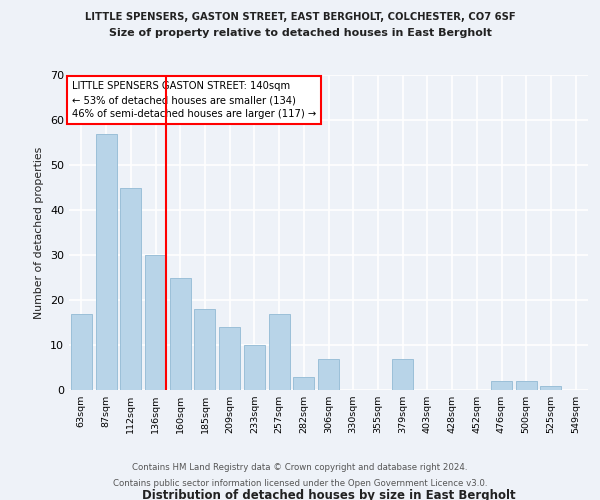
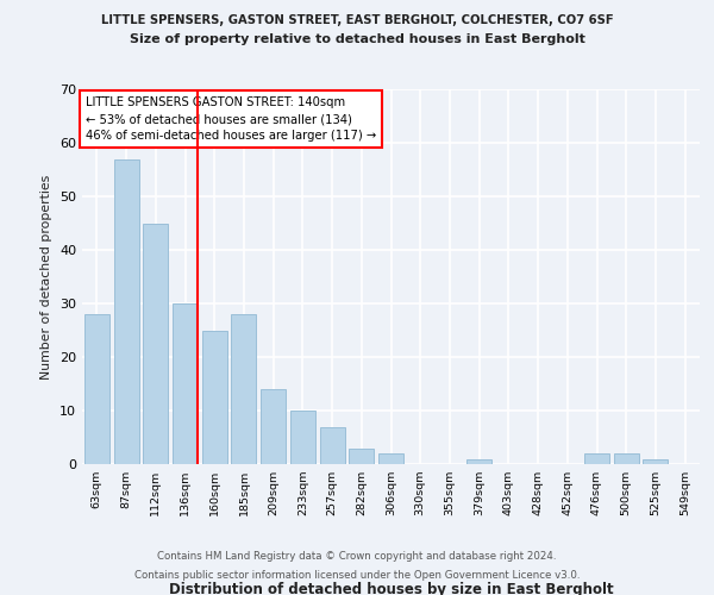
63sqm: 17 -> 28
185sqm: 18 -> 28
257sqm: 17 -> 7
306sqm: 7 -> 2
379sqm: 7 -> 1
